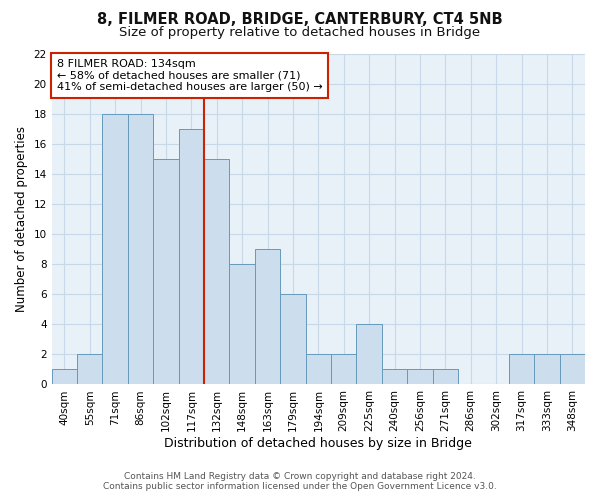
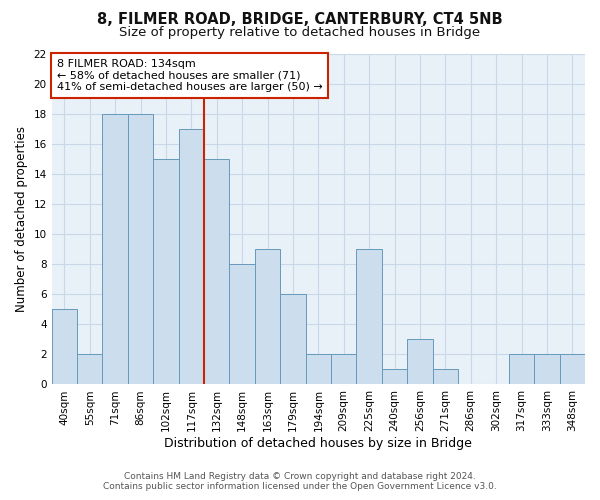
40sqm: 1 -> 5
225sqm: 4 -> 9
256sqm: 1 -> 3
